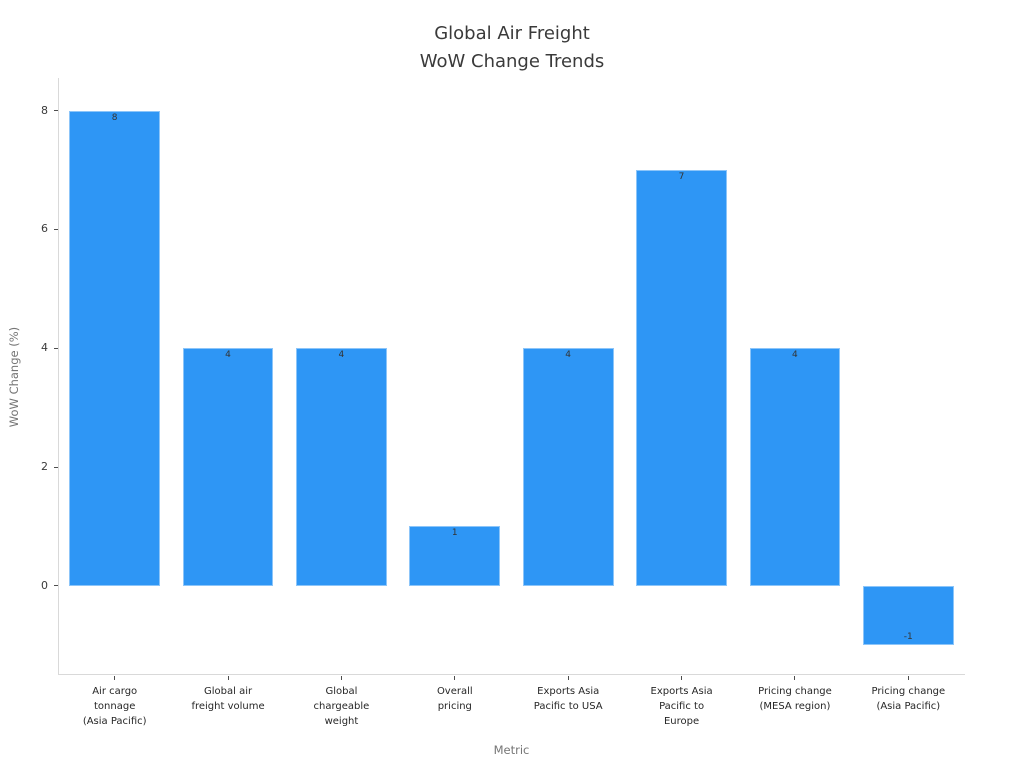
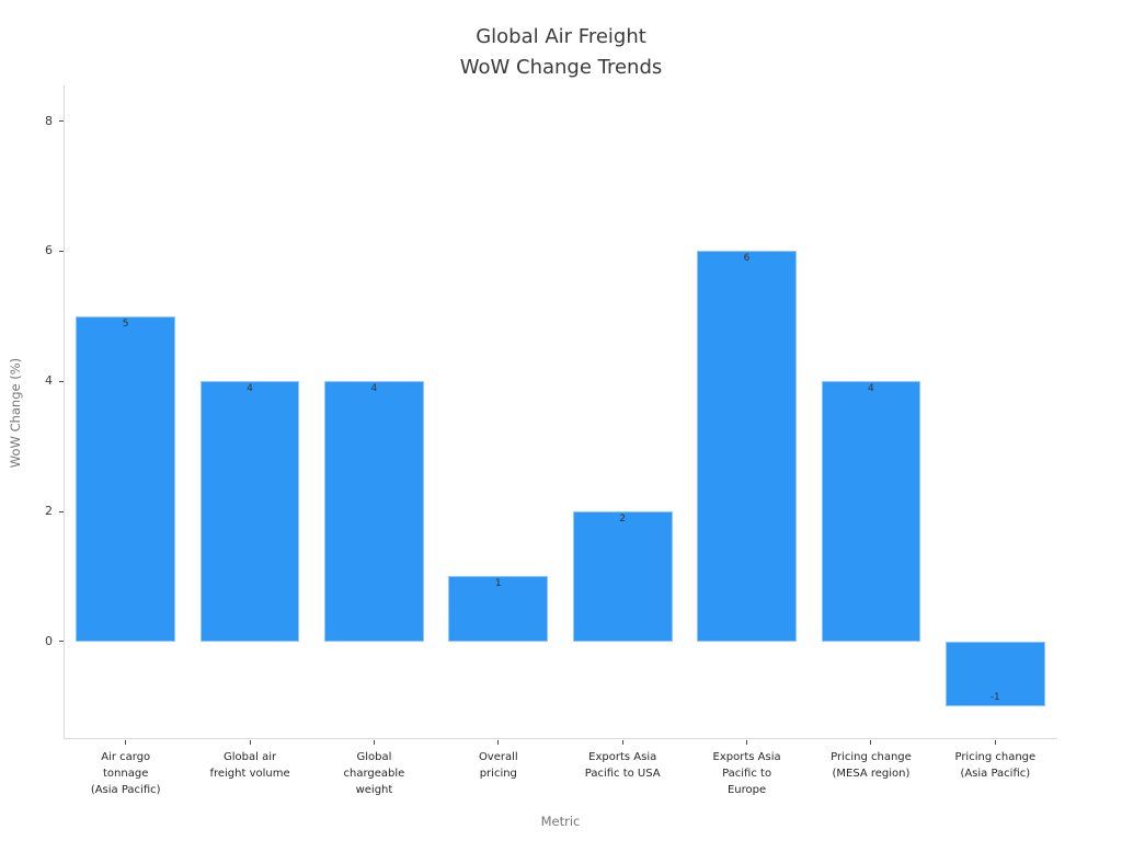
Air cargo tonnage (Asia Pacific): 8 -> 5
Exports Asia Pacific to USA: 4 -> 2
Exports Asia Pacific to Europe: 7 -> 6
